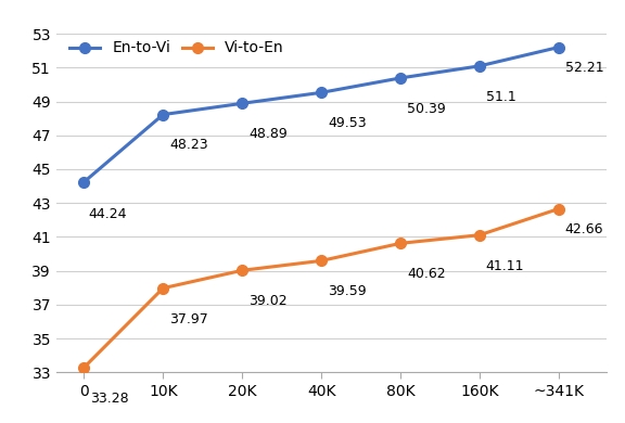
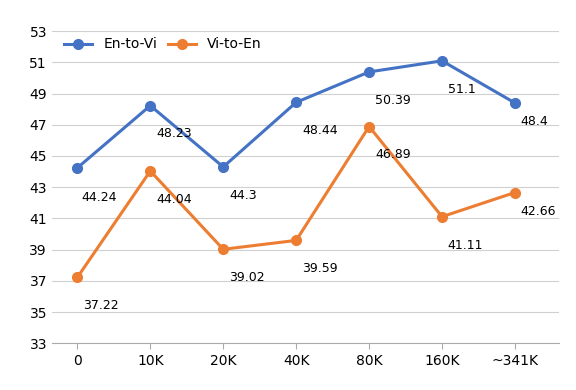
Vi-to-En/0: 33.28 -> 37.22
Vi-to-En/10K: 37.97 -> 44.04
En-to-Vi/20K: 48.89 -> 44.3
En-to-Vi/40K: 49.53 -> 48.44
Vi-to-En/80K: 40.62 -> 46.89
En-to-Vi/~341K: 52.21 -> 48.4
